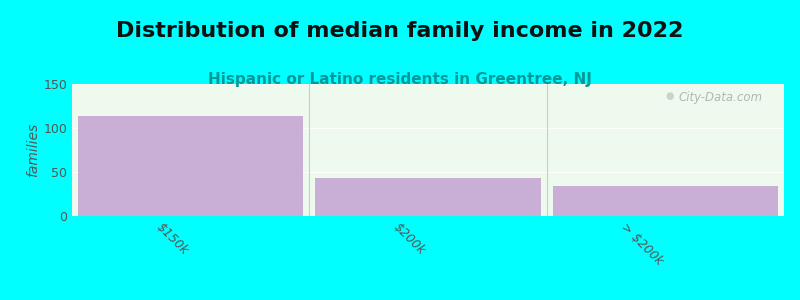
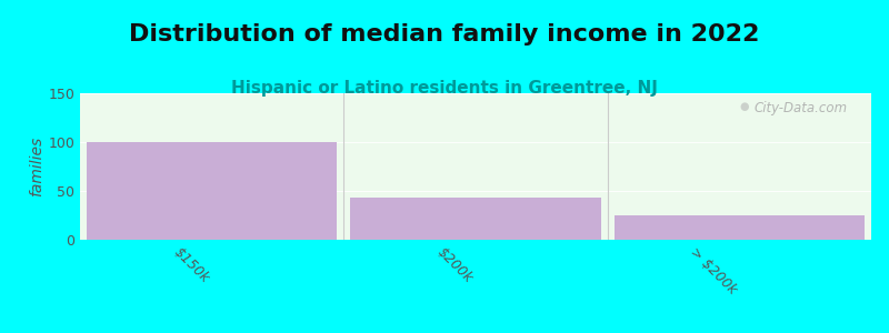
$150k: 114 -> 100
> $200k: 34 -> 25
